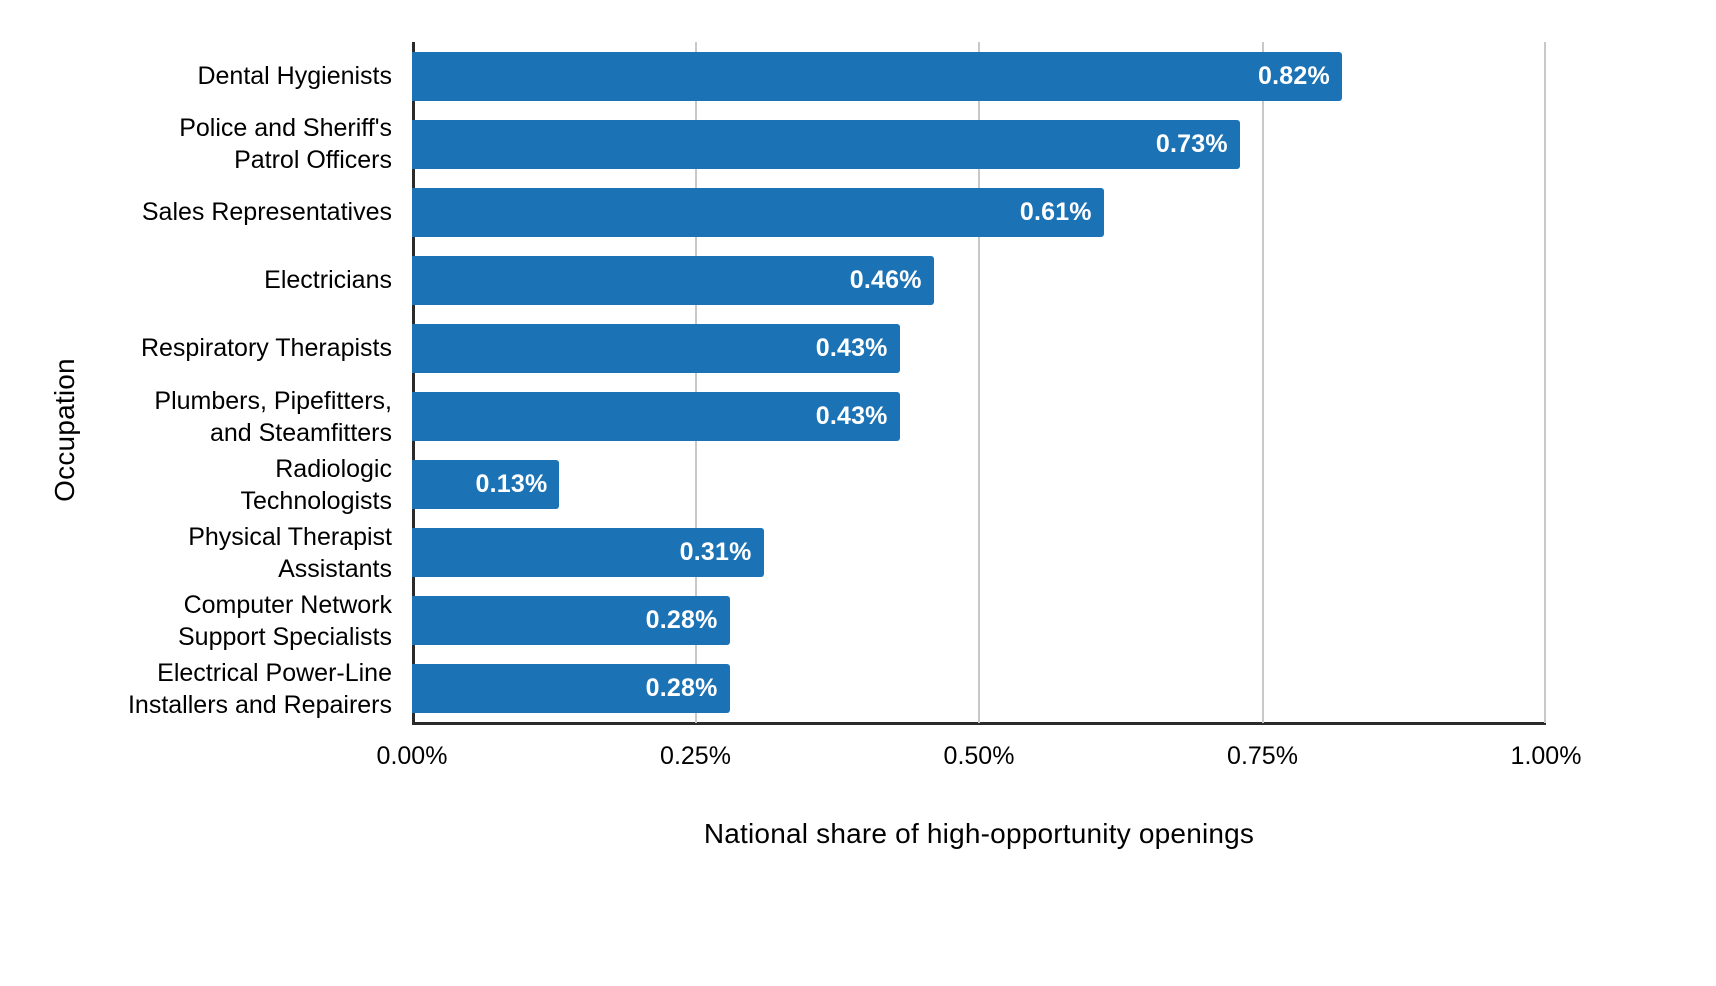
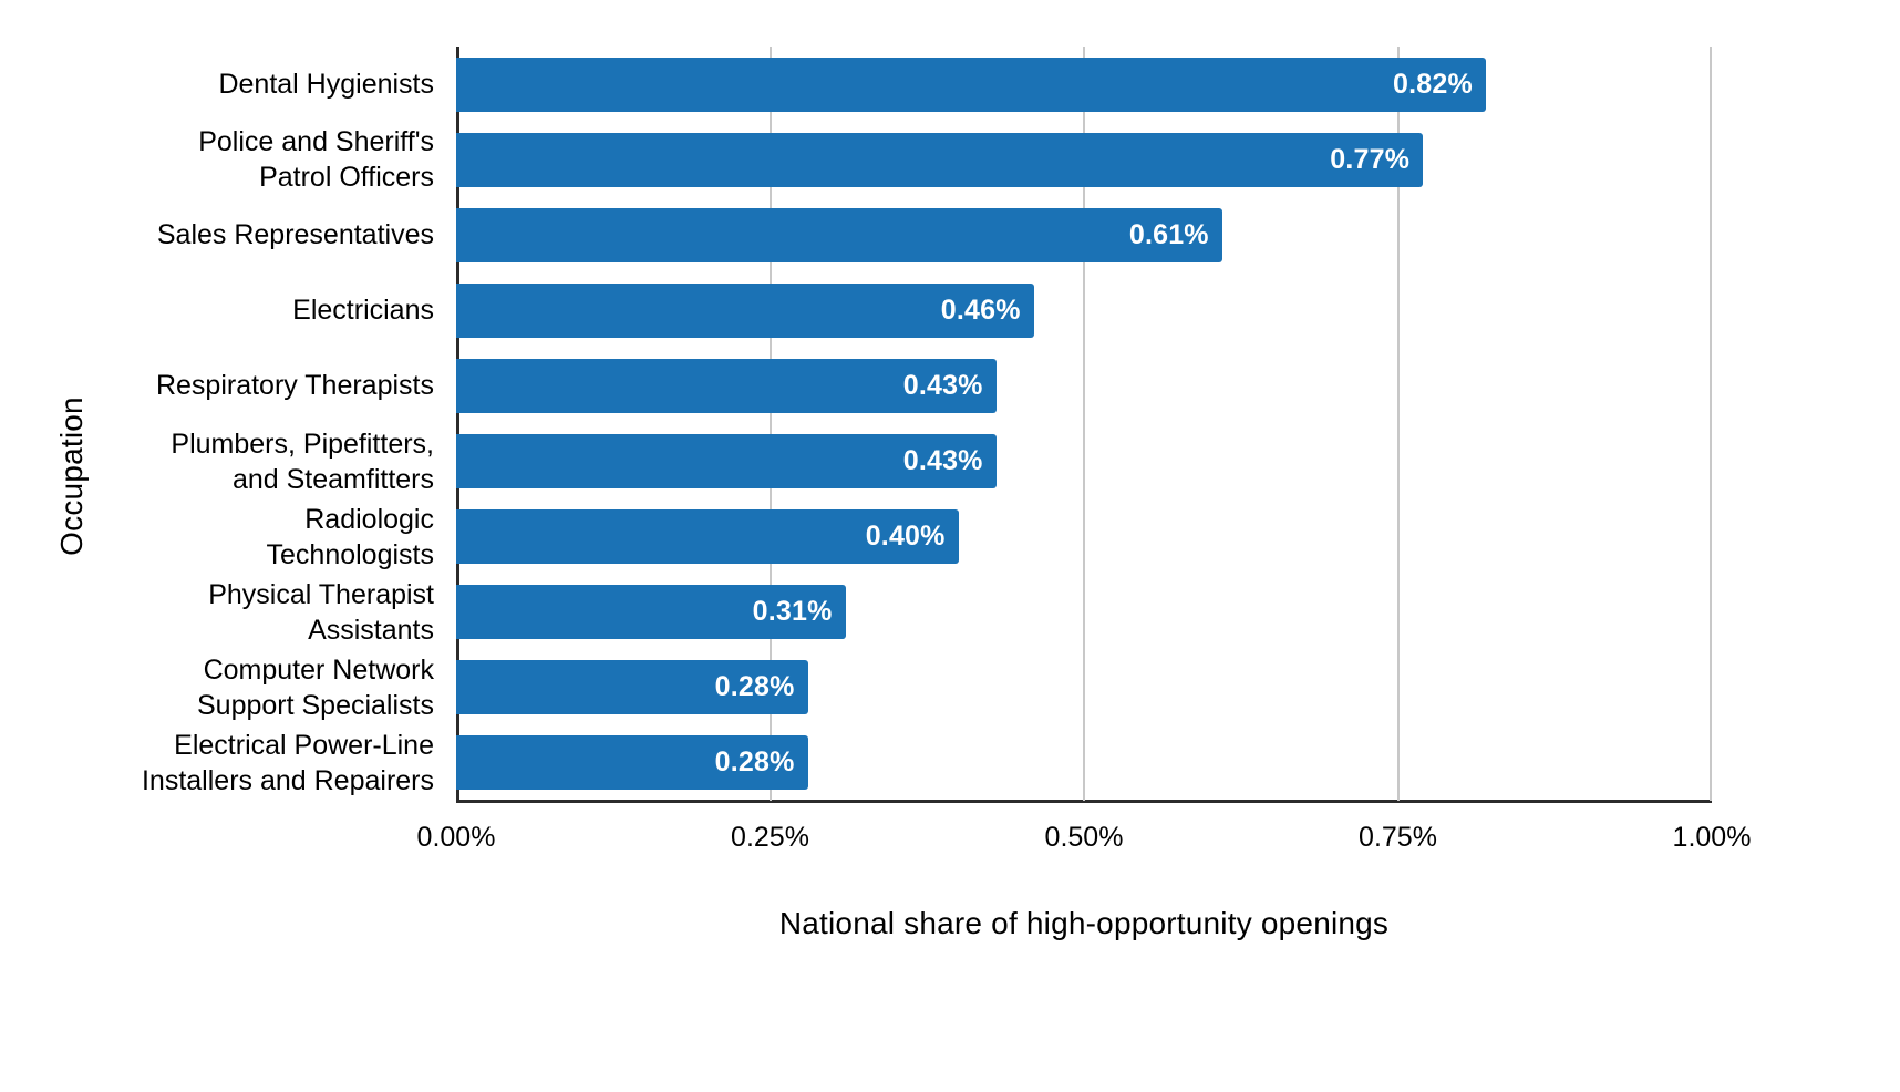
Police and Sheriff's Patrol Officers: 0.73% -> 0.77%
Radiologic Technologists: 0.13% -> 0.40%
